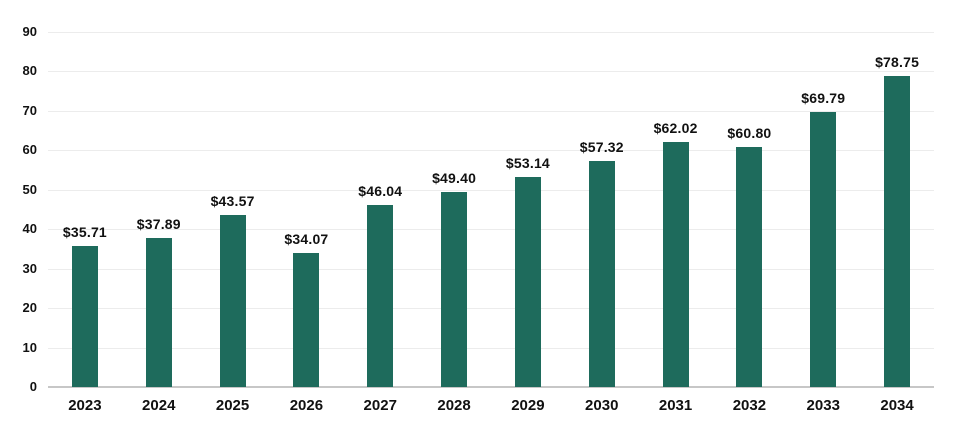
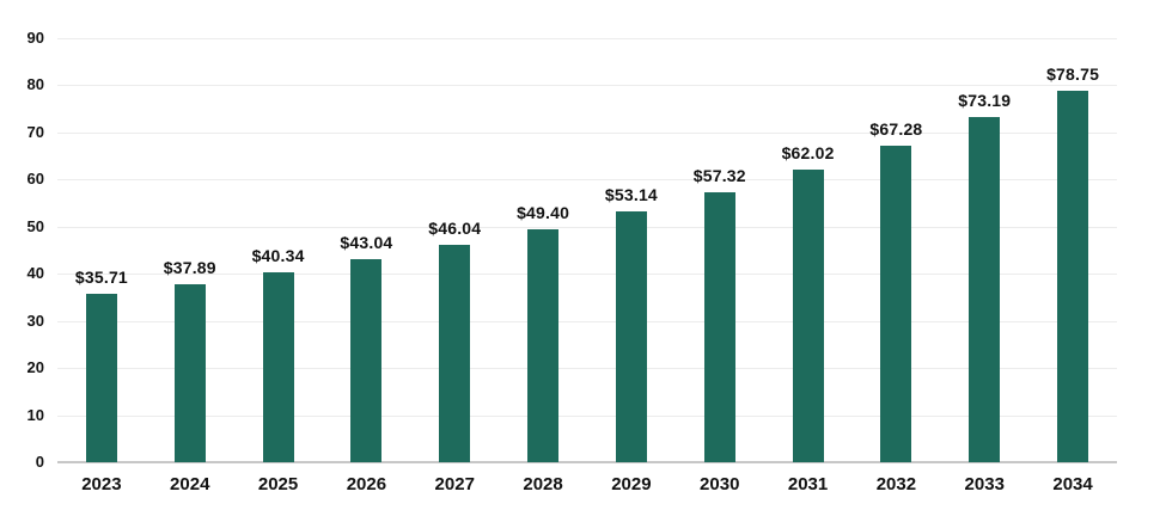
2025: $43.57 -> $40.34
2026: $34.07 -> $43.04
2032: $60.80 -> $67.28
2033: $69.79 -> $73.19
